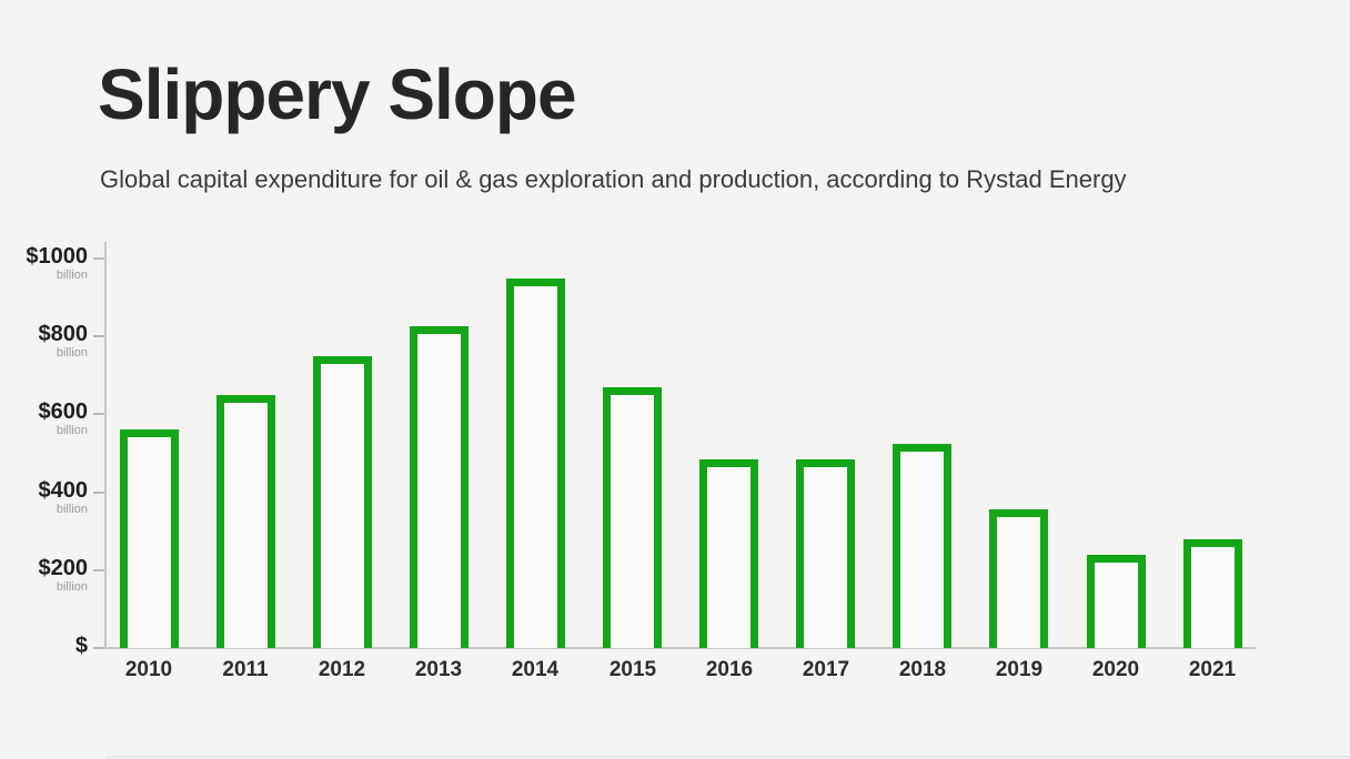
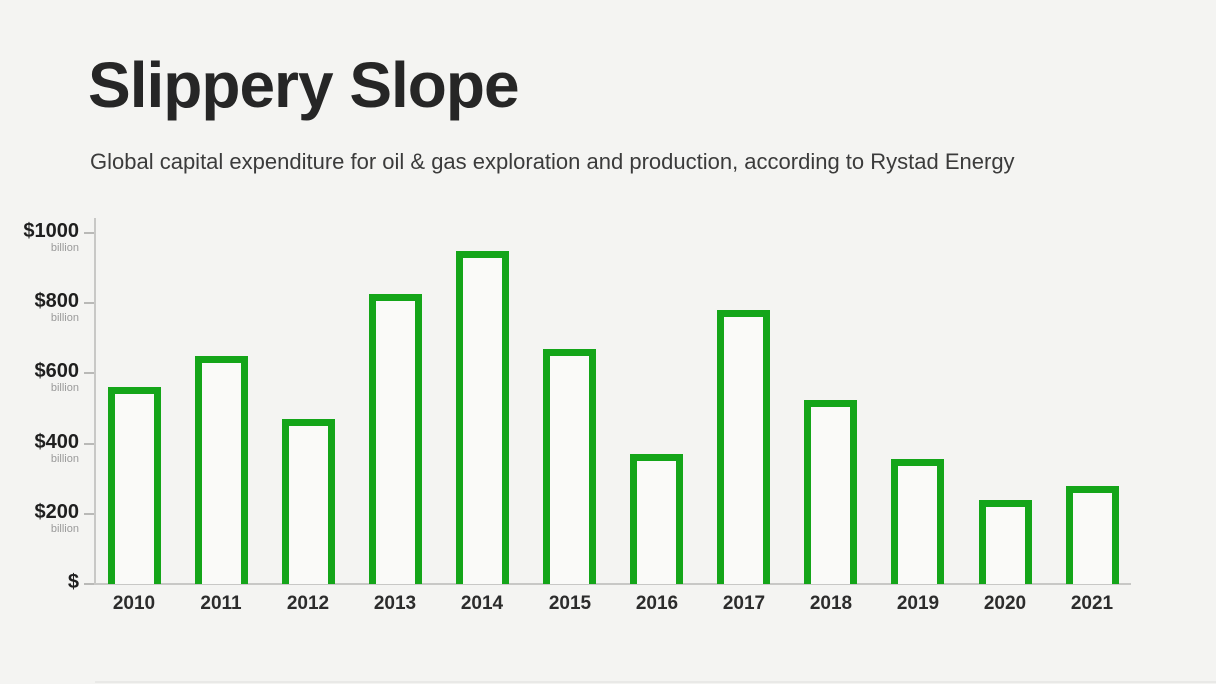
2012: $750 -> $470
2016: $480 -> $370
2017: $480 -> $780
